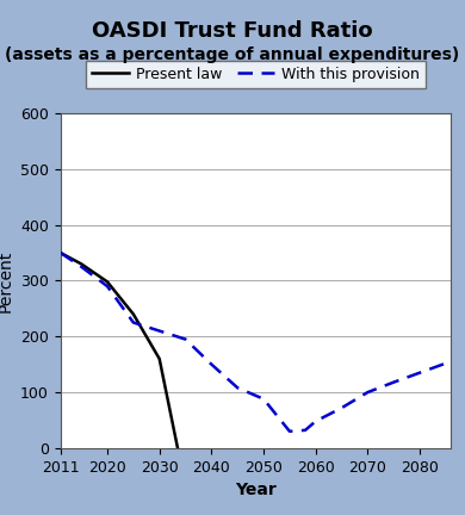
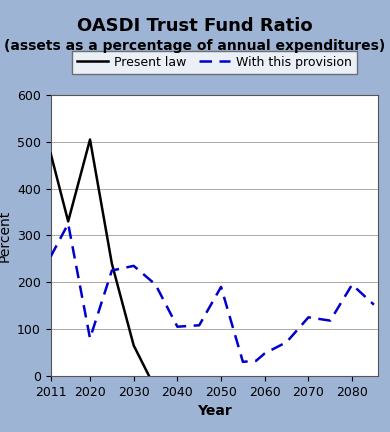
Present law/2011: 350 -> 475
With this provision/2011: 350 -> 255
Present law/2020: 298 -> 505
With this provision/2020: 290 -> 80
Present law/2030: 160 -> 65
With this provision/2030: 210 -> 235
With this provision/2040: 150 -> 105
With this provision/2050: 88 -> 190
With this provision/2070: 100 -> 125
With this provision/2080: 135 -> 195
